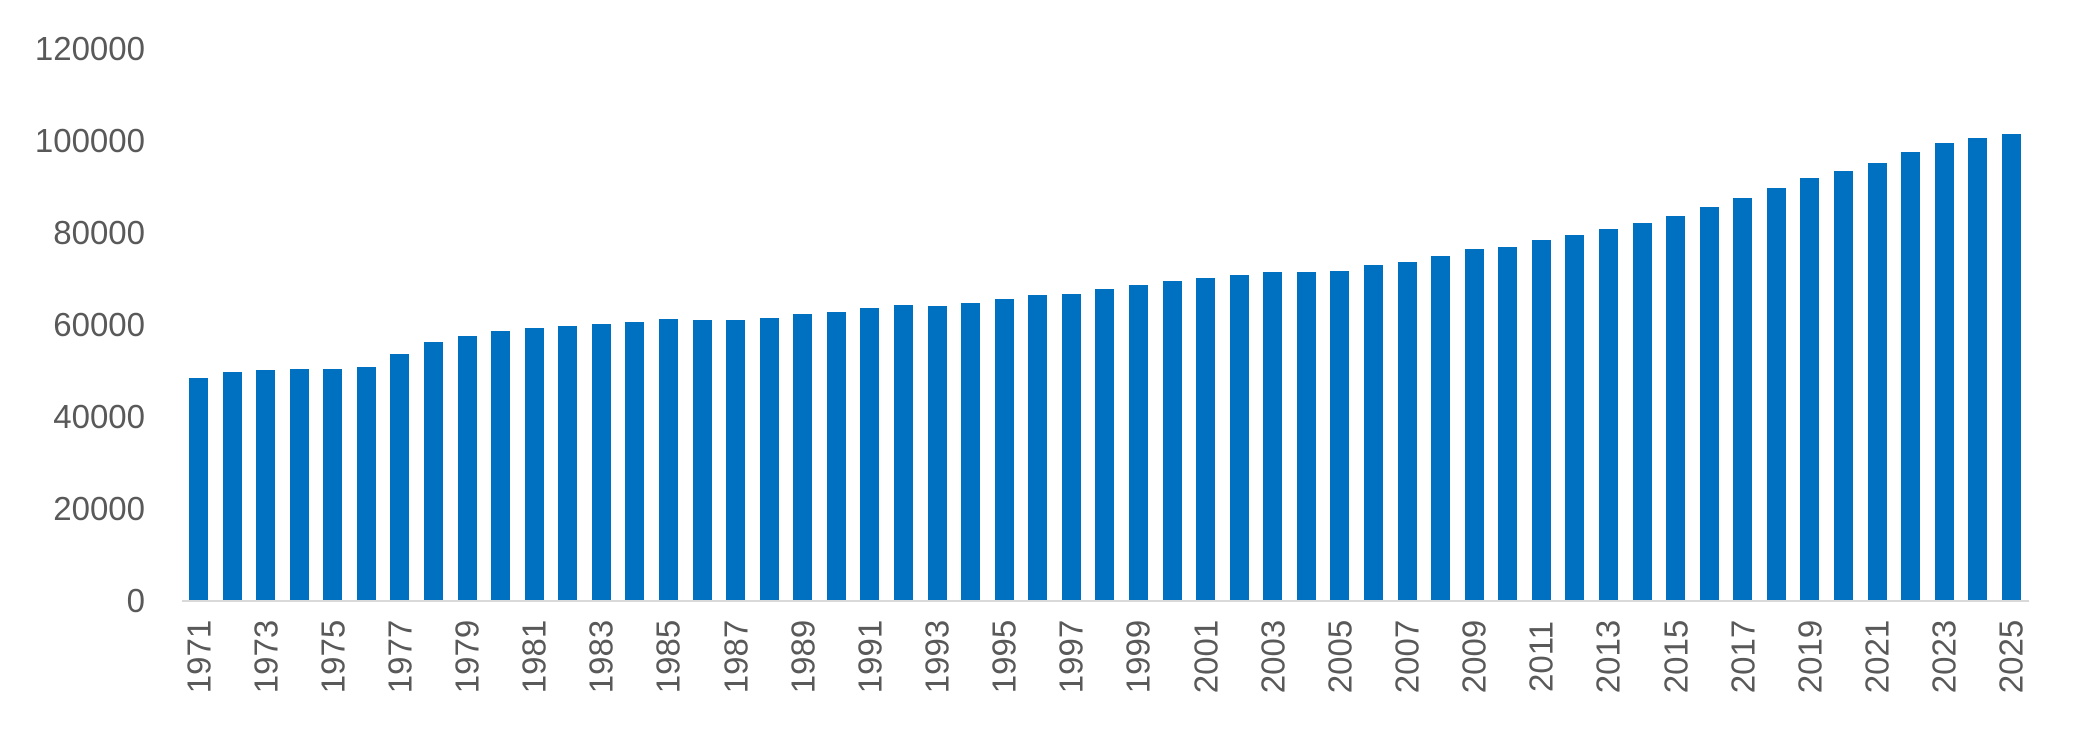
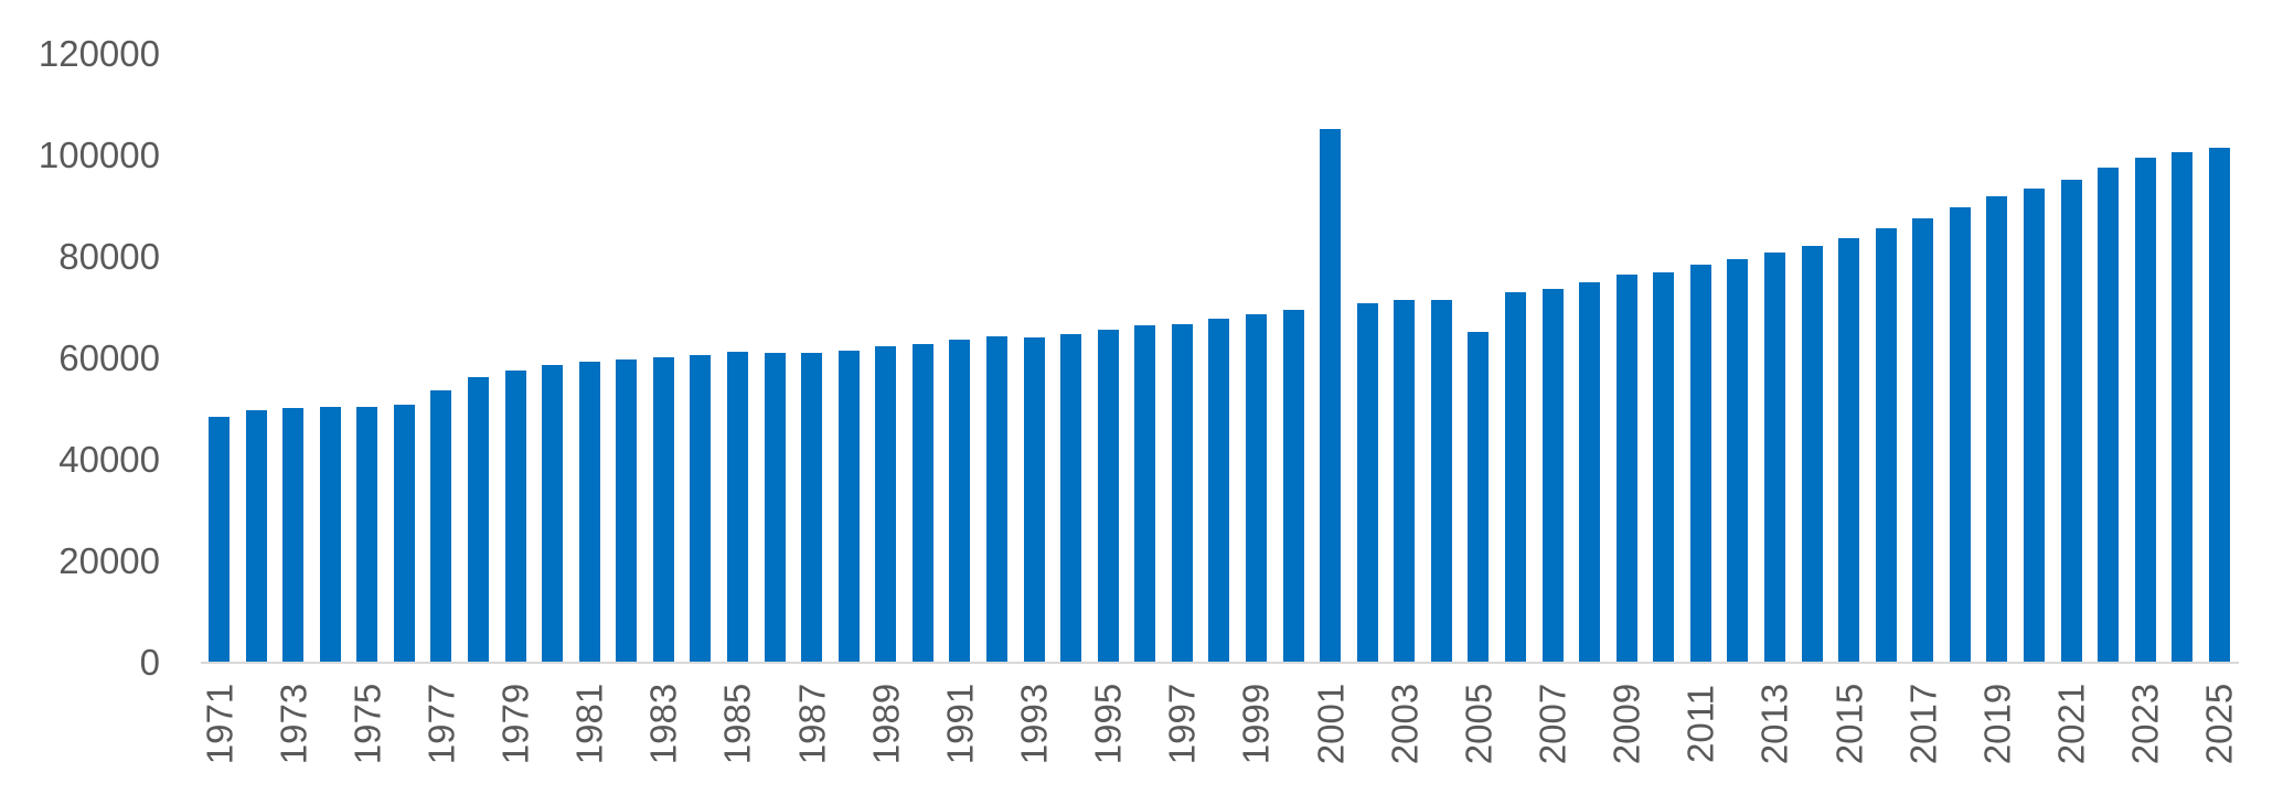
2001: 70000 -> 105000
2005: 72000 -> 65000
